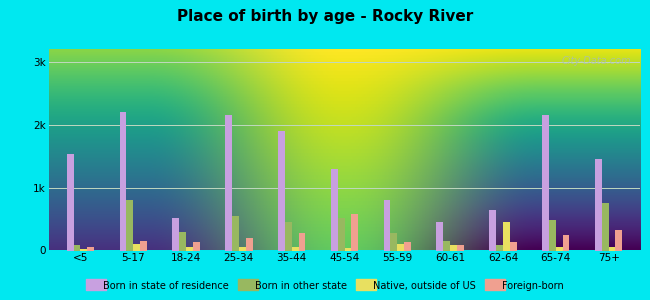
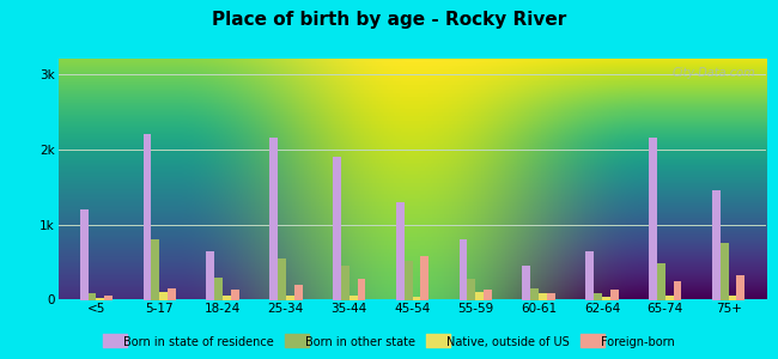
Born in state of residence/<5: 1.54k -> 1.20k
Born in state of residence/18-24: 0.52k -> 0.65k
Native, outside of US/62-64: 0.46k -> 0.04k
